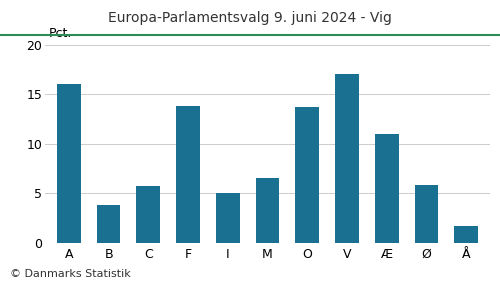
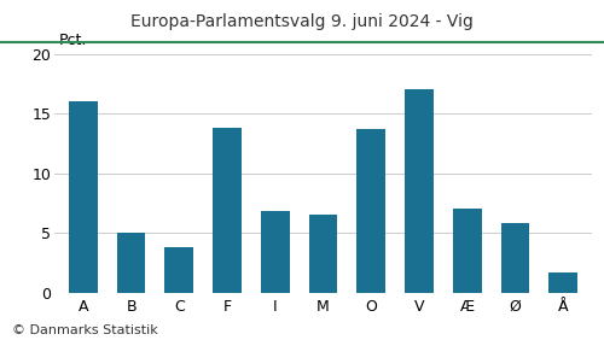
B: 3.8 -> 5.0
C: 5.7 -> 3.8
I: 5.0 -> 6.8
Æ: 11.0 -> 7.0
